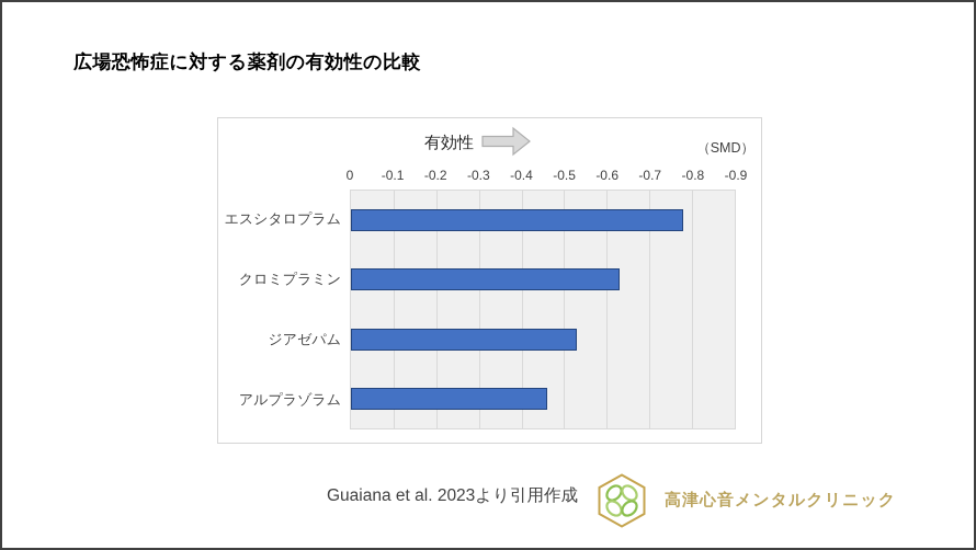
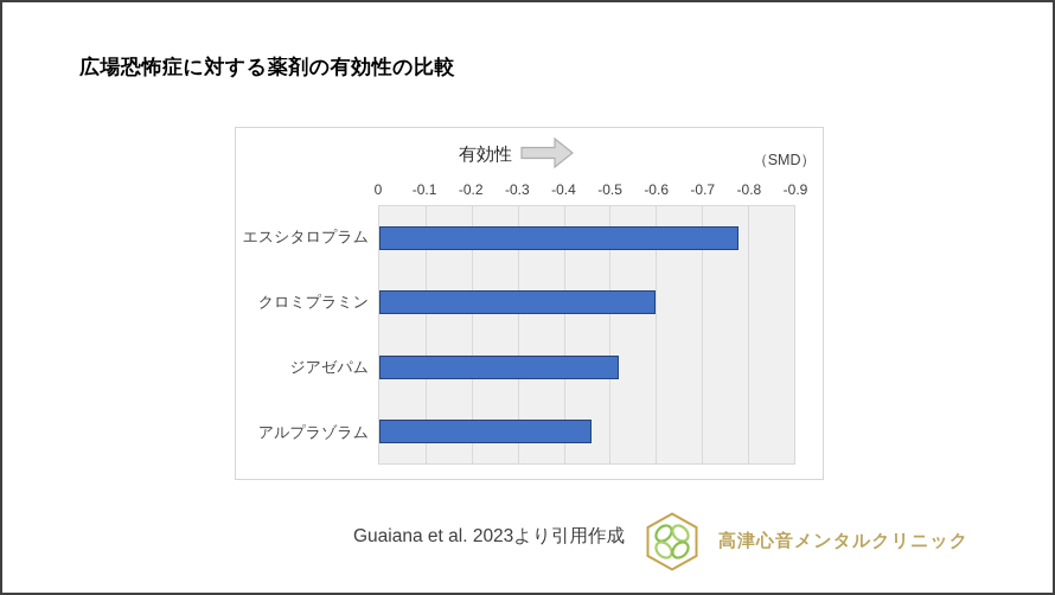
クロミプラミン: -0.63 -> -0.60
ジアゼパム: -0.53 -> -0.52
